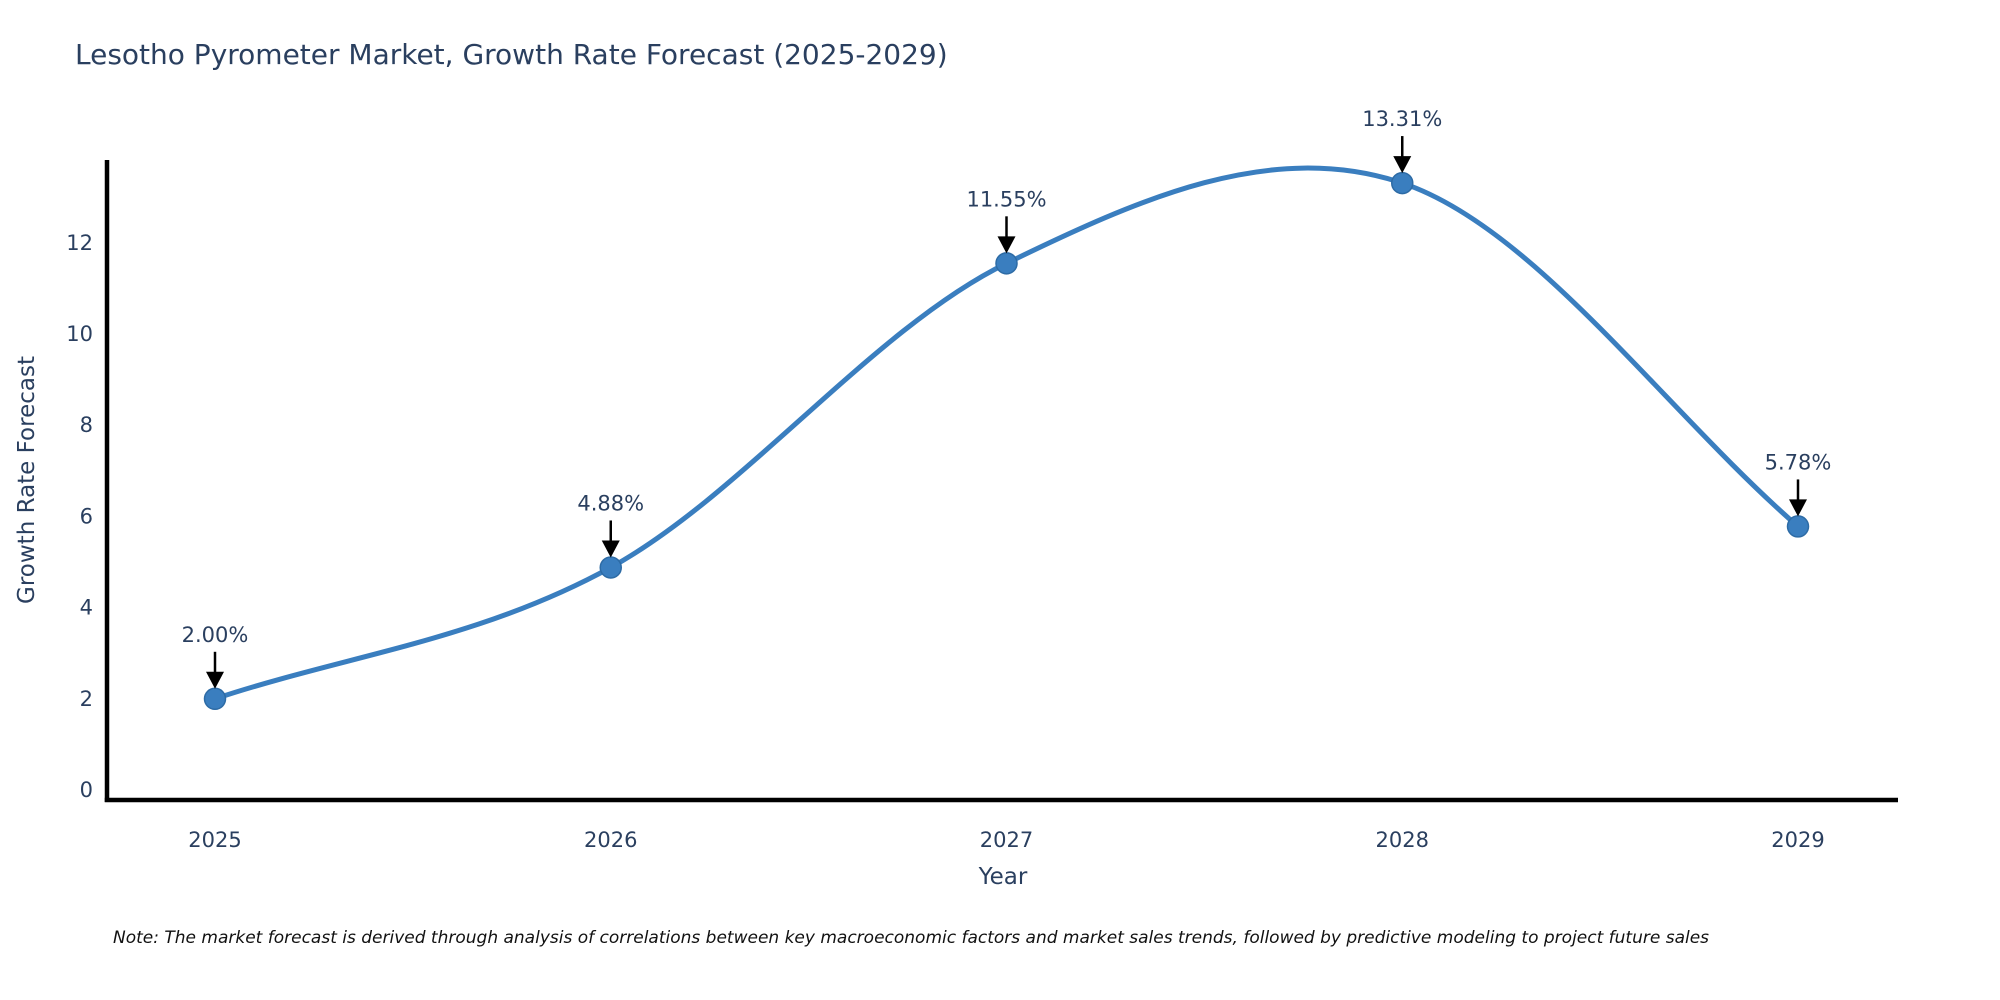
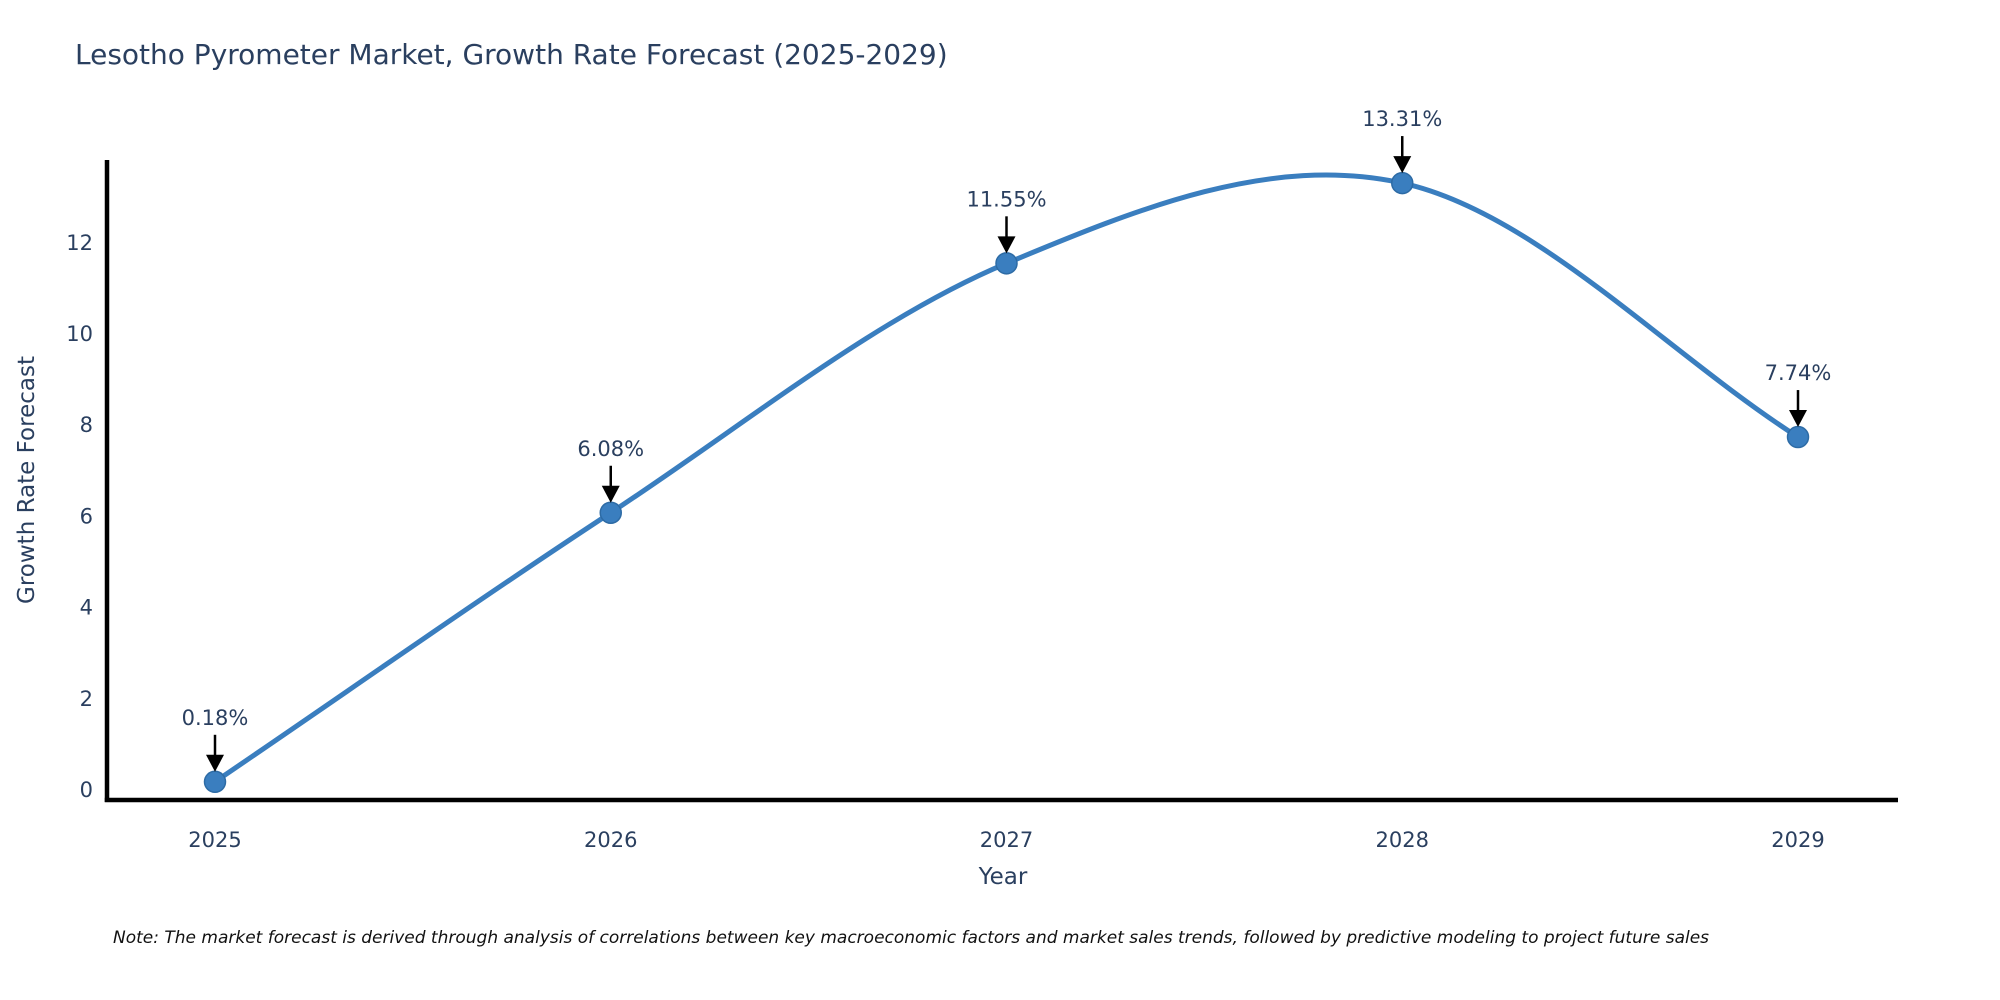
2025: 2.00% -> 0.18%
2026: 4.88% -> 6.08%
2029: 5.78% -> 7.74%
